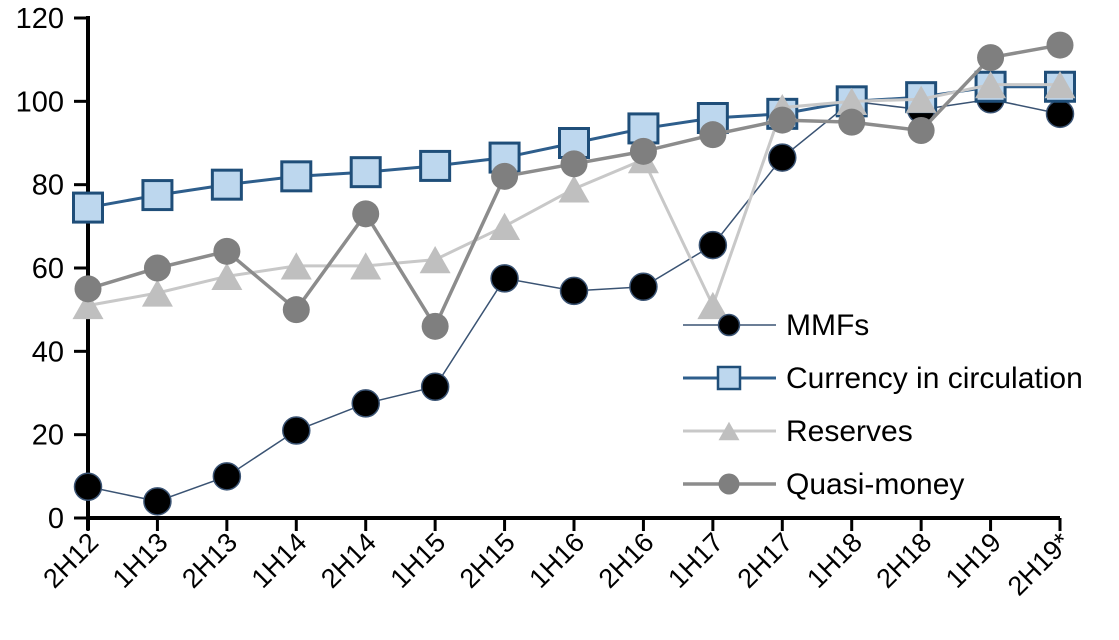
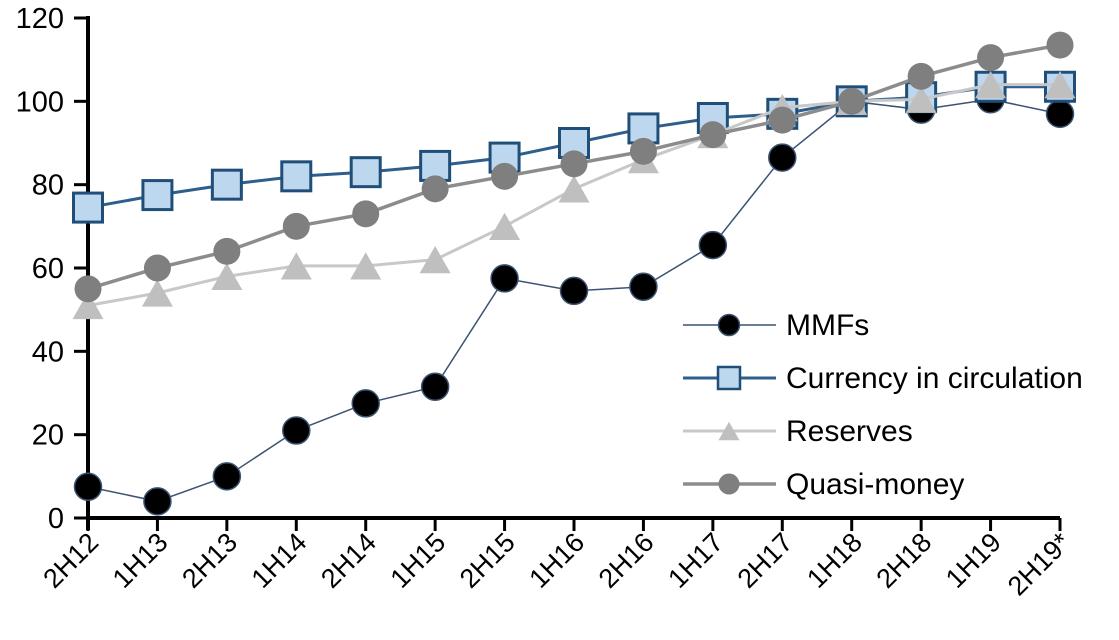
Quasi-money/1H14: 50 -> 70
Quasi-money/1H15: 46 -> 79
Reserves/1H17: 51 -> 92
Quasi-money/1H18: 95 -> 100
Quasi-money/2H18: 93 -> 106
